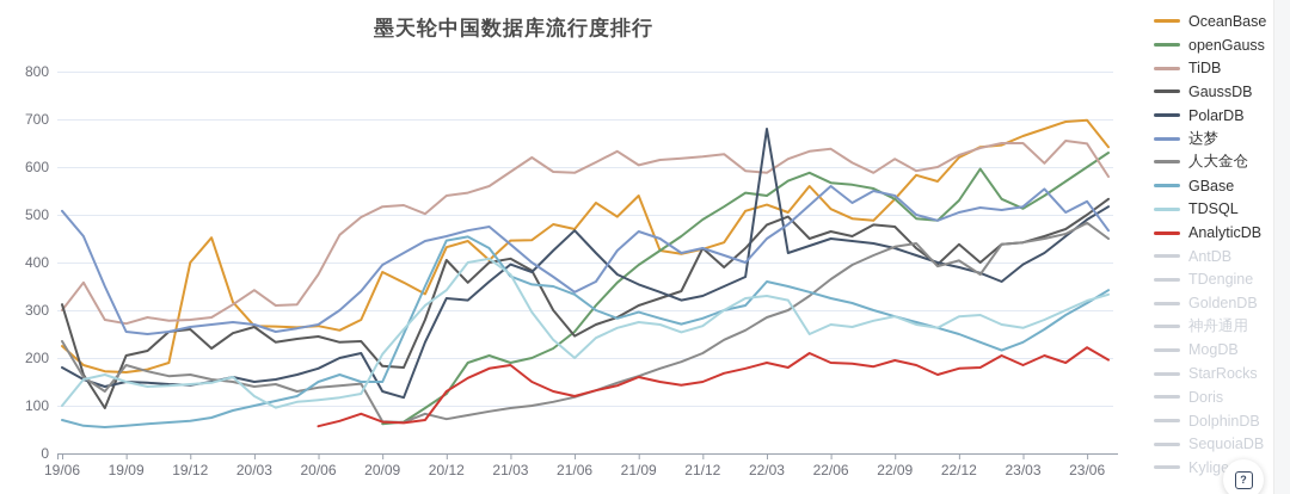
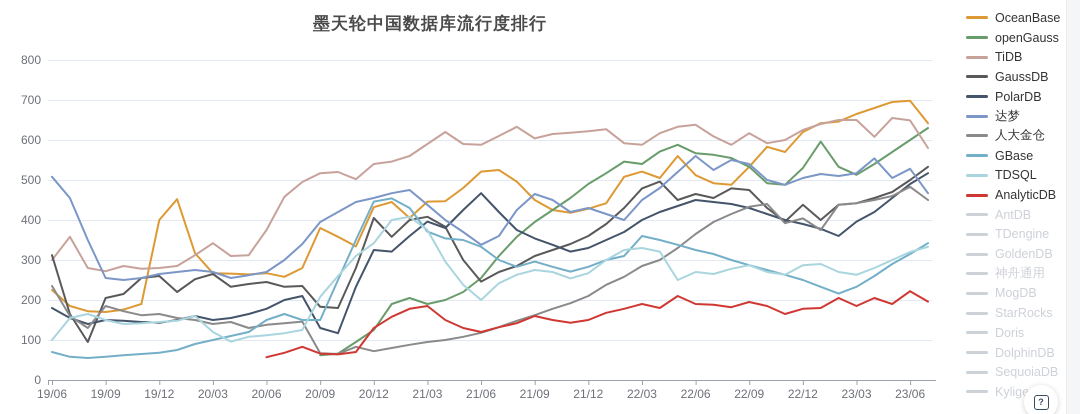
OceanBase/21/06: 470 -> 520
OceanBase/21/09: 540 -> 450
GaussDB/21/12: 430 -> 360
PolarDB/22/03: 680 -> 400
